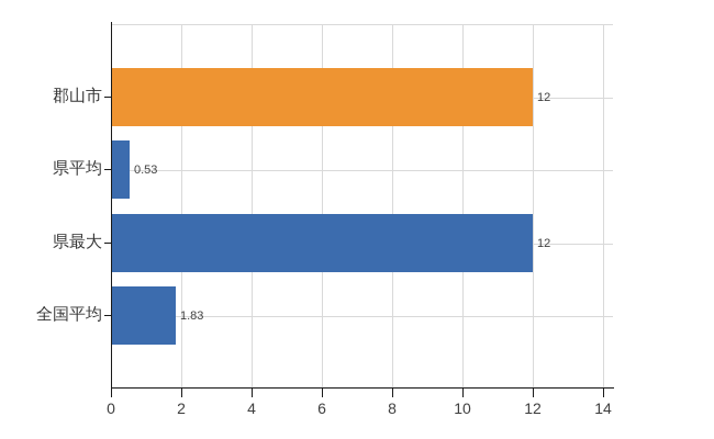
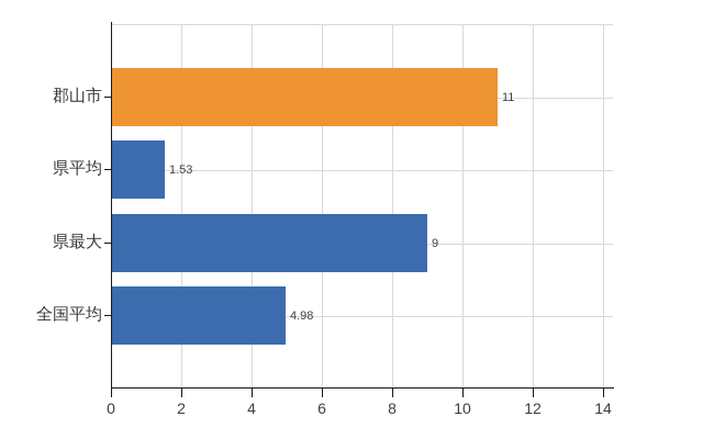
郡山市: 12 -> 11
県平均: 0.53 -> 1.53
県最大: 12 -> 9
全国平均: 1.83 -> 4.98
